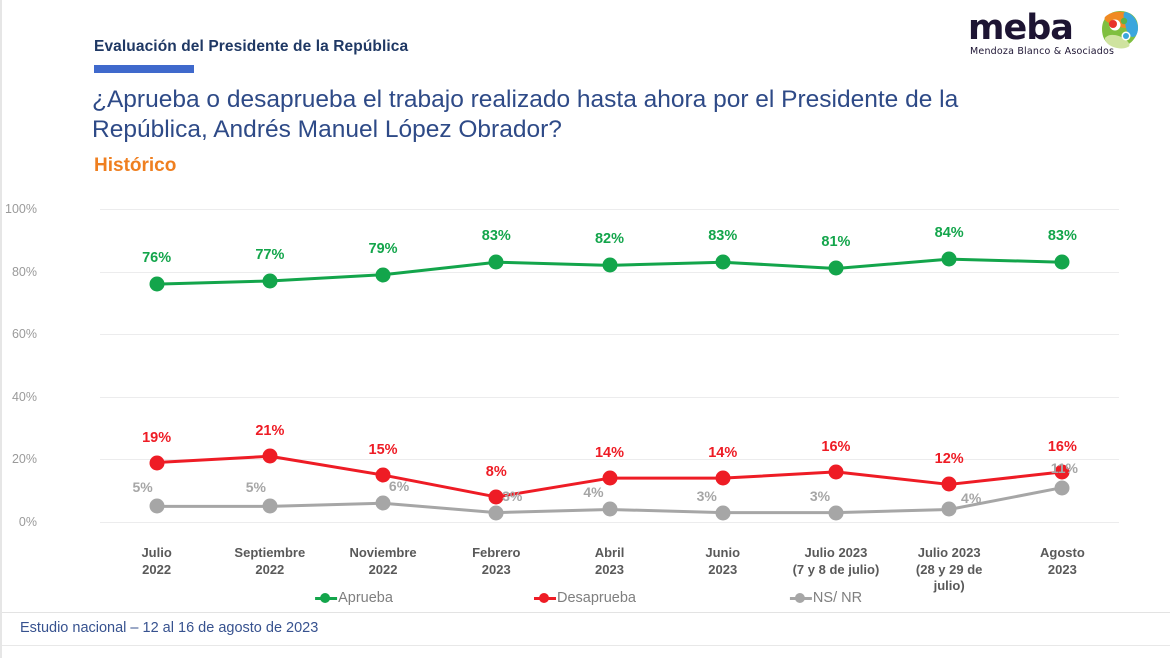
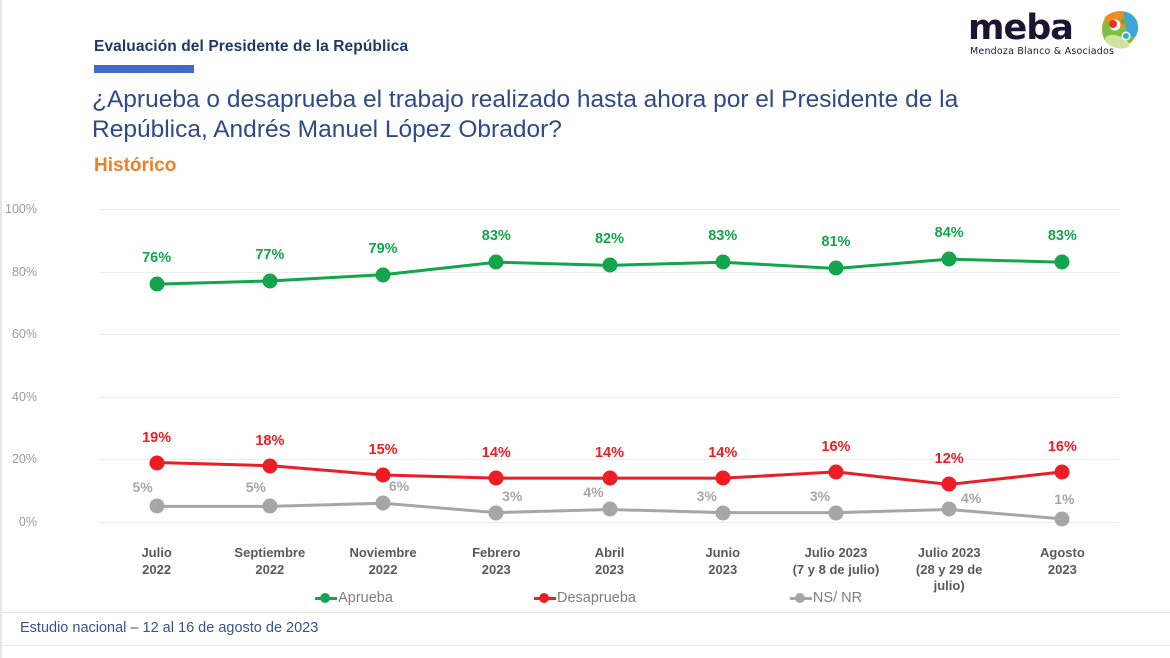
Desaprueba/Septiembre 2022: 21% -> 18%
Desaprueba/Febrero 2023: 8% -> 14%
NS/ NR/Agosto 2023: 11% -> 1%
